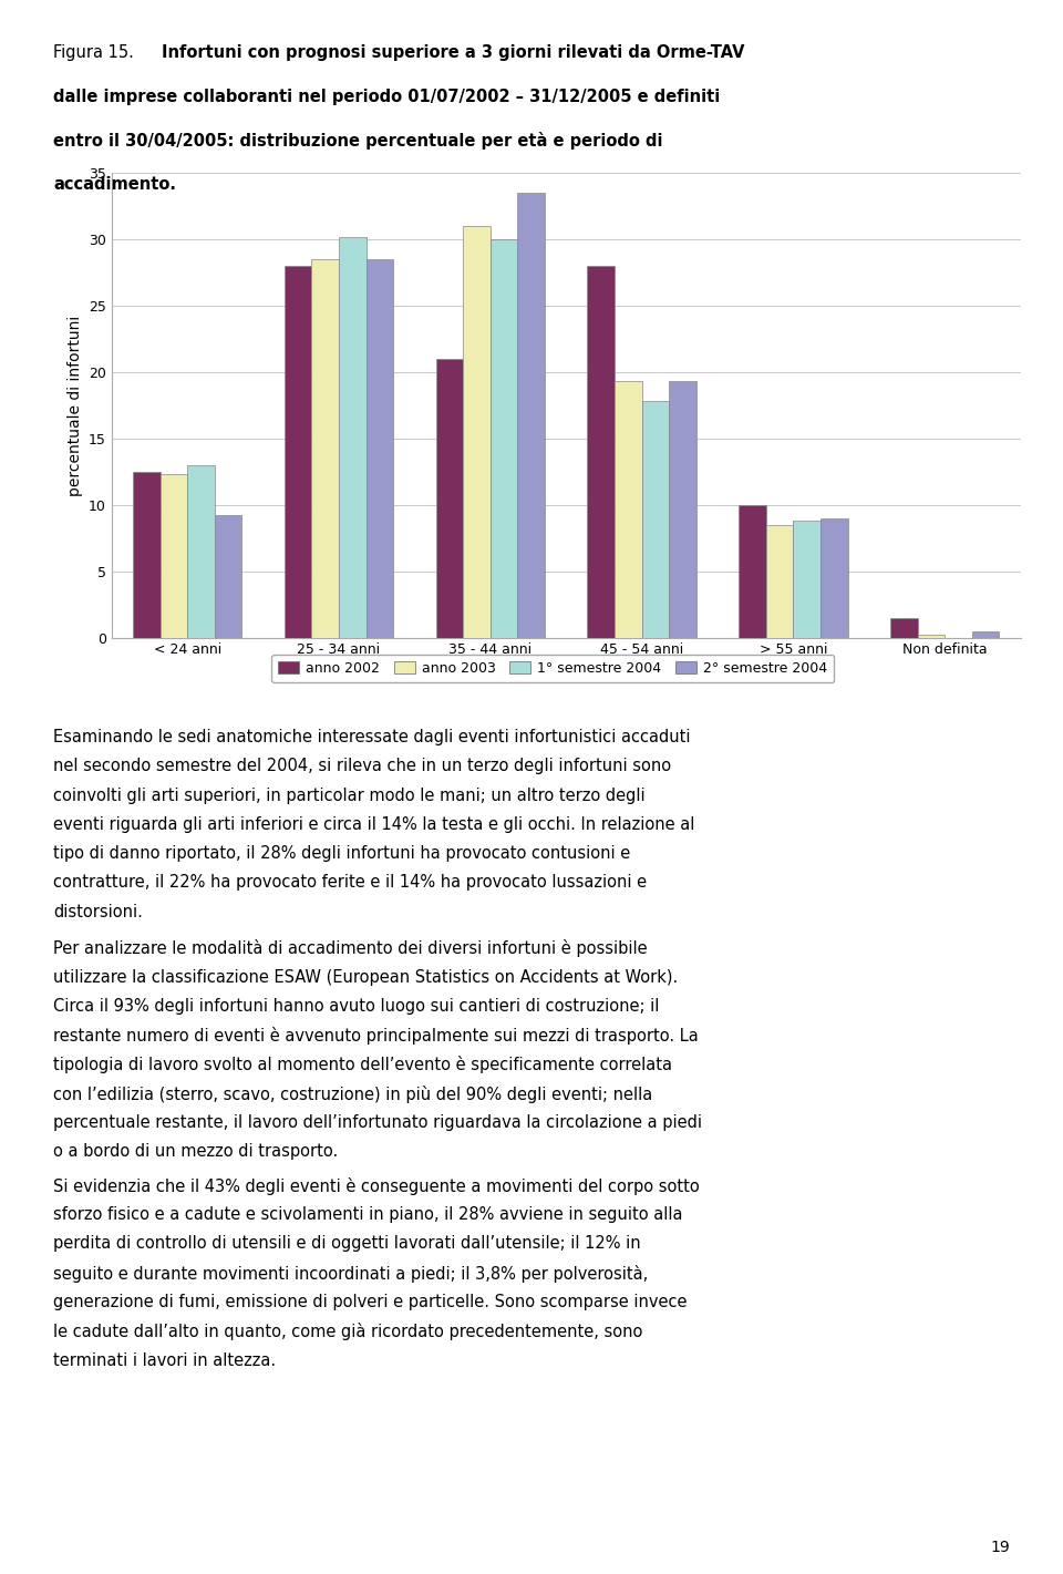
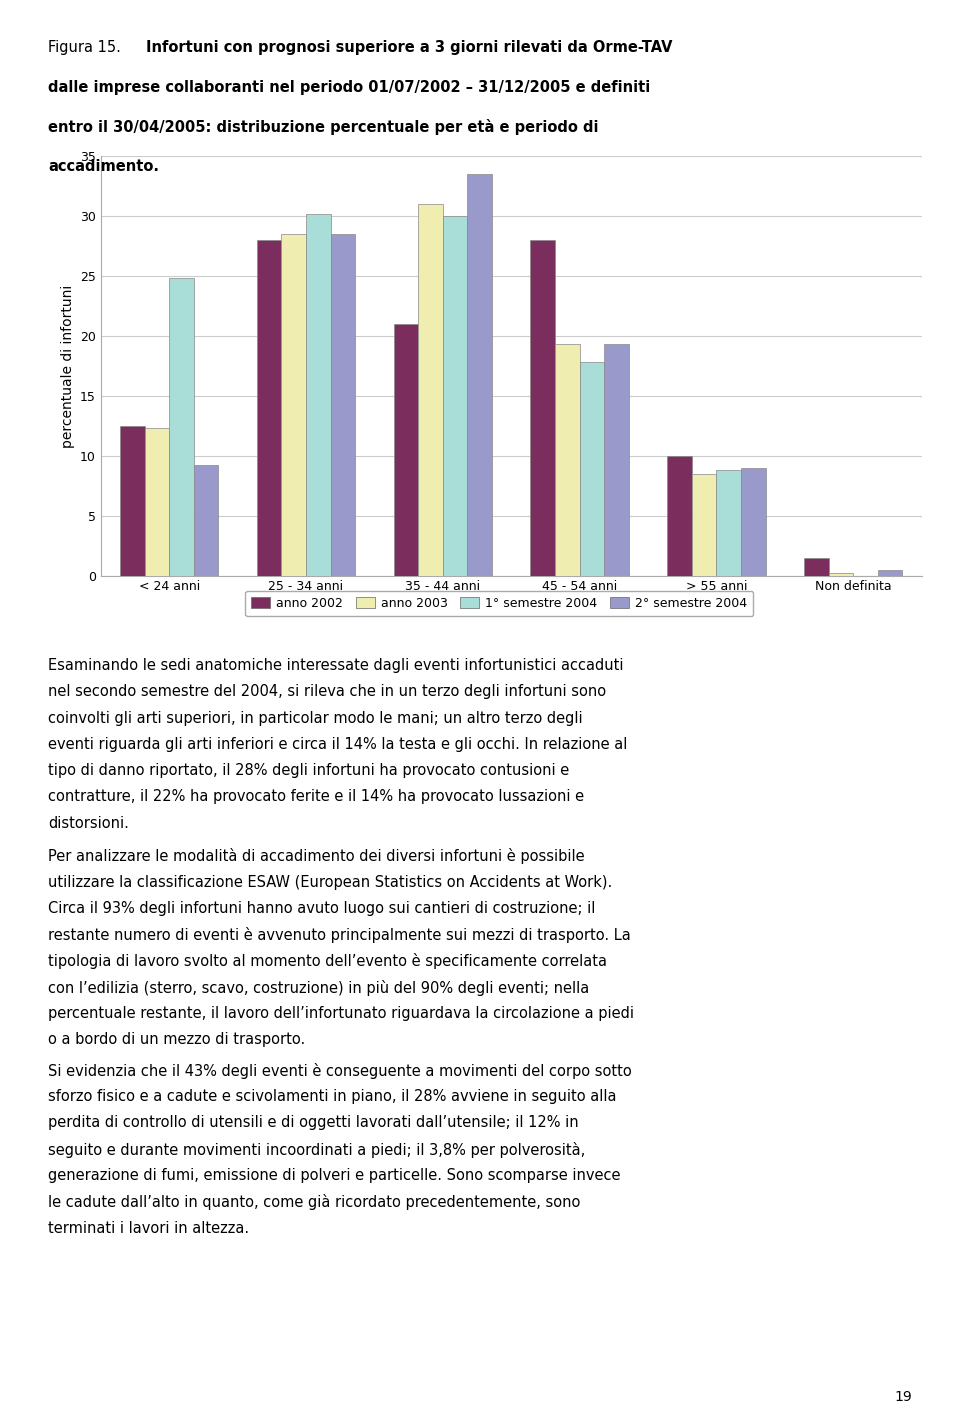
1° semestre 2004/< 24 anni: 13.0 -> 24.8
